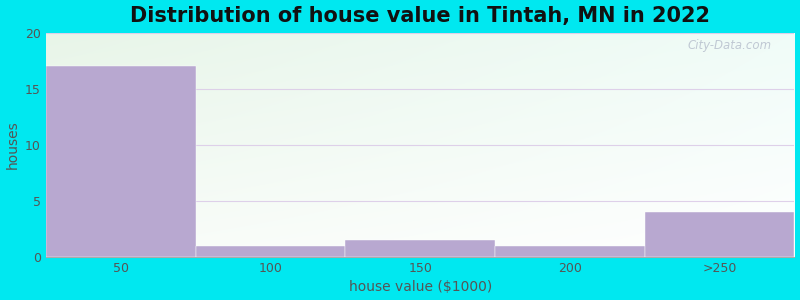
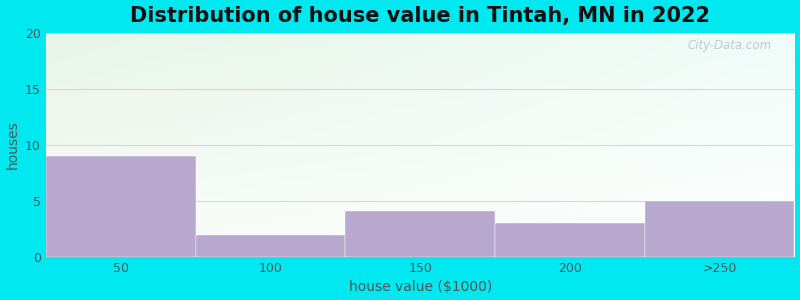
50: 17.0 -> 9.0
100: 1.0 -> 2.0
150: 1.5 -> 4.1
200: 1.0 -> 3.0
>250: 4.0 -> 5.0
